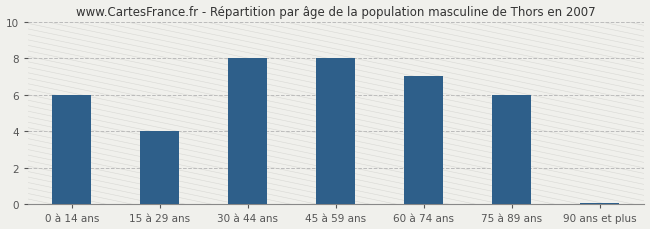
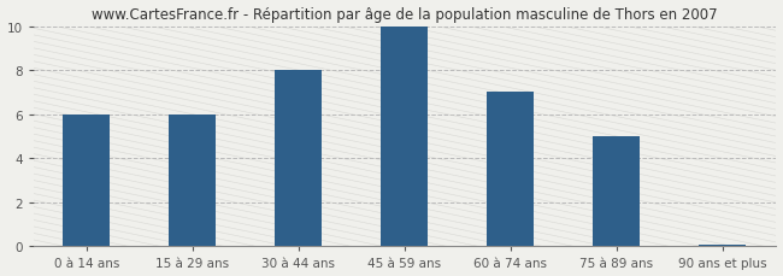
15 à 29 ans: 4.0 -> 6.0
45 à 59 ans: 8.0 -> 10.0
75 à 89 ans: 6.0 -> 5.0
